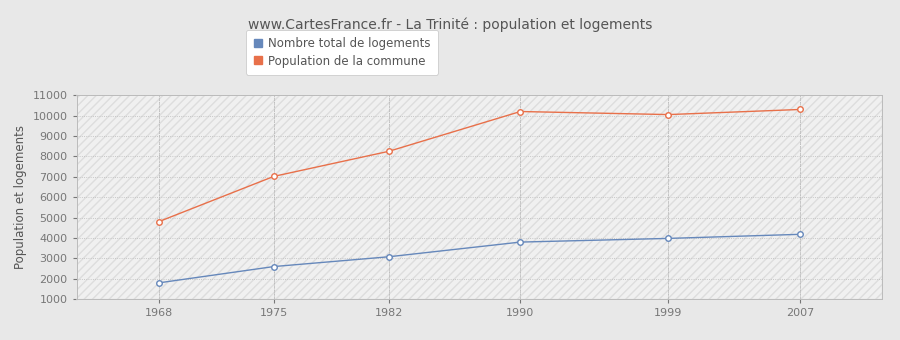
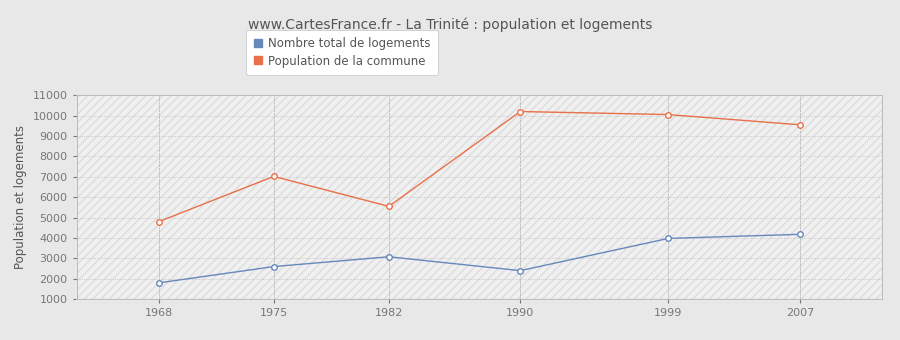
Population de la commune/1982: 8250 -> 5550
Nombre total de logements/1990: 3800 -> 2400
Population de la commune/2007: 10300 -> 9550
